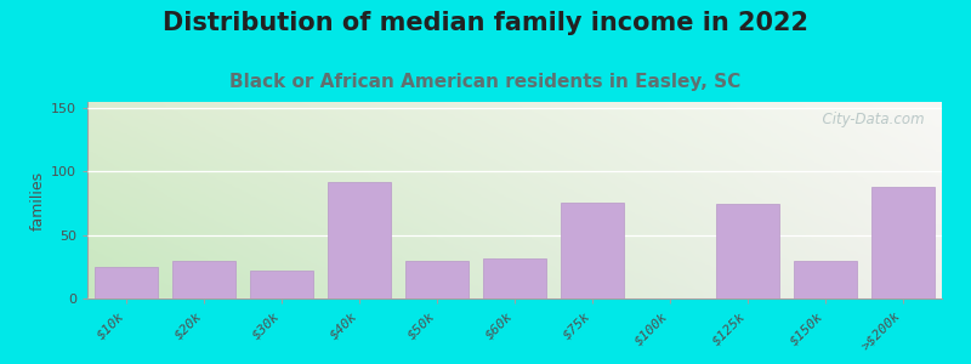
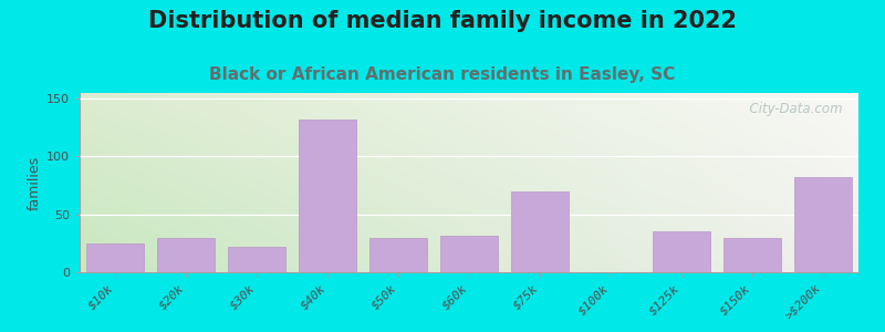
$40k: 92 -> 132
$75k: 76 -> 70
$125k: 75 -> 35
>$200k: 88 -> 82
